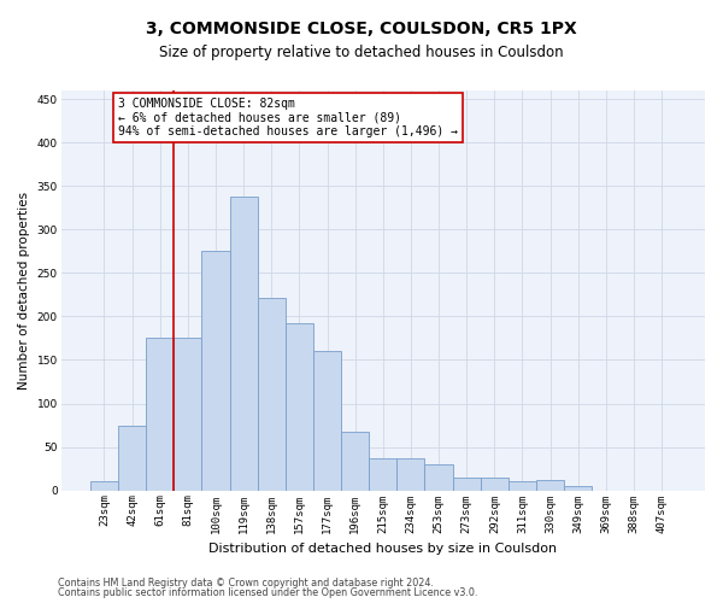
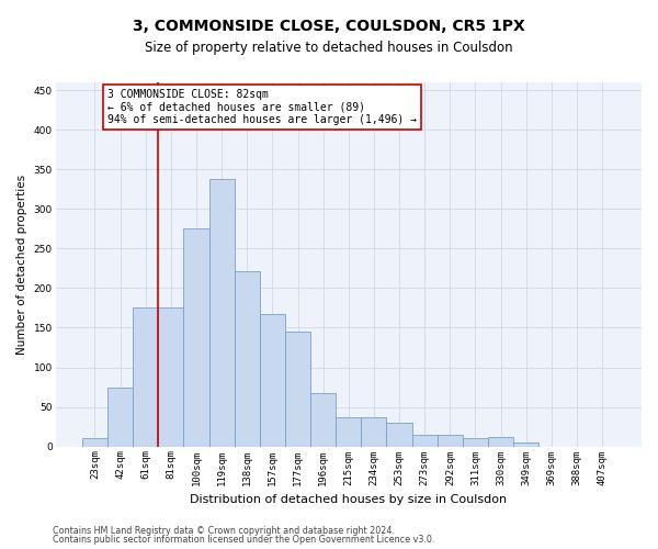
157sqm: 192 -> 167
177sqm: 160 -> 145
